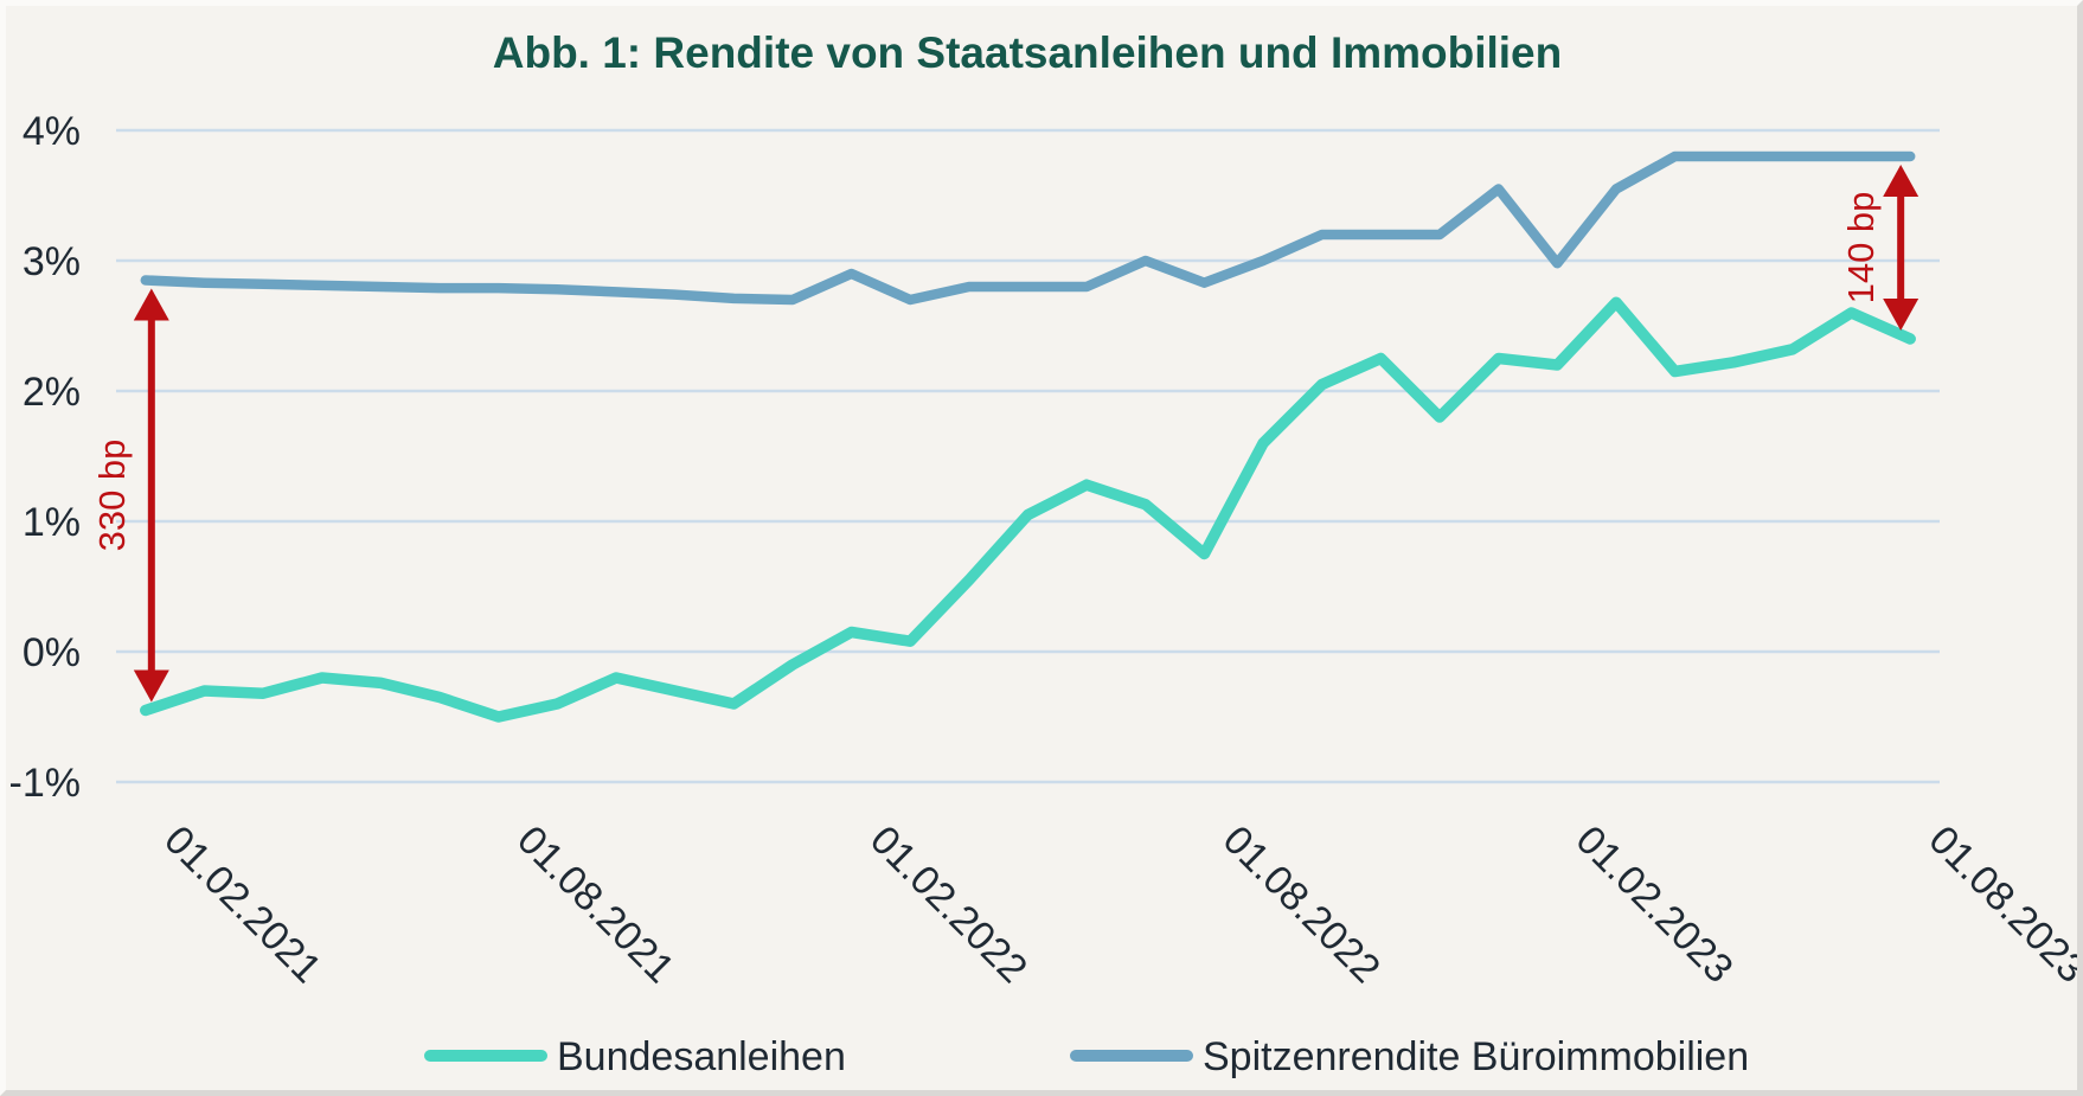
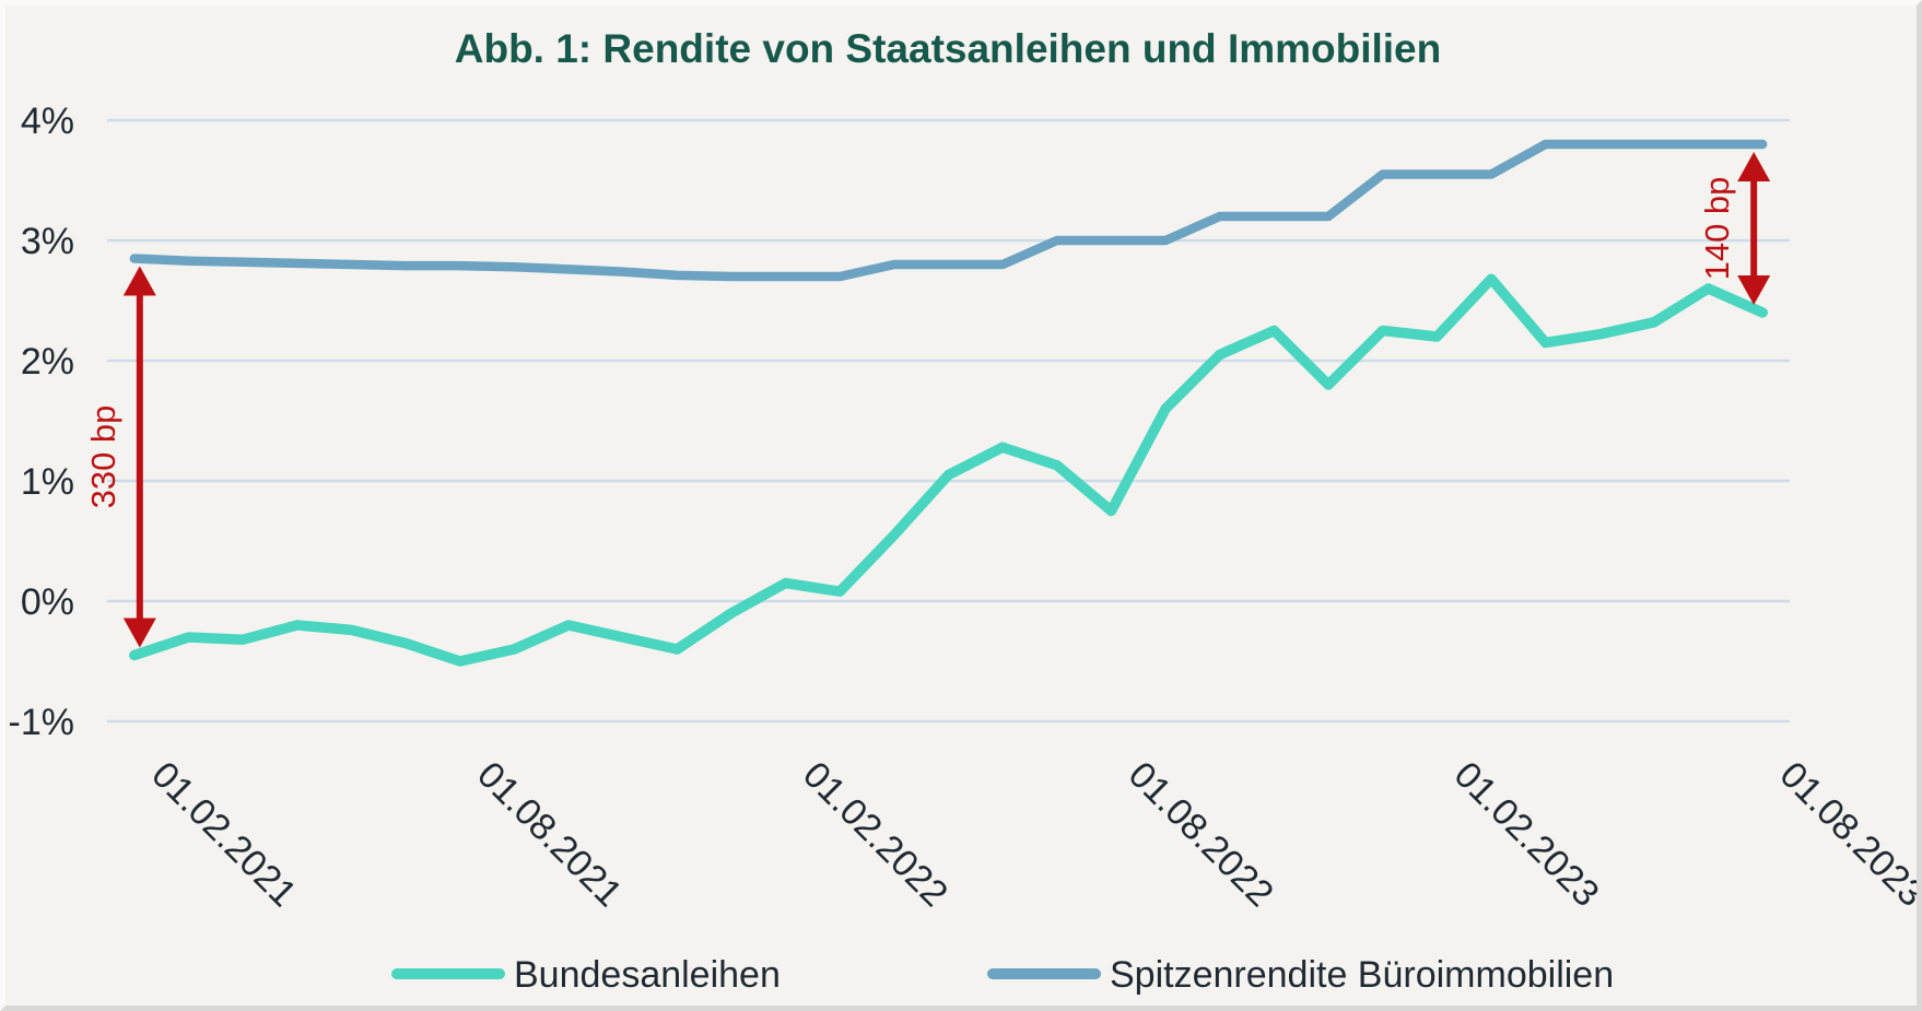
Spitzenrendite Büroimmobilien/01.02.2022: 2.90% -> 2.70%
Spitzenrendite Büroimmobilien/01.08.2022: 2.83% -> 3.00%
Spitzenrendite Büroimmobilien/01.02.2023: 2.98% -> 3.55%
